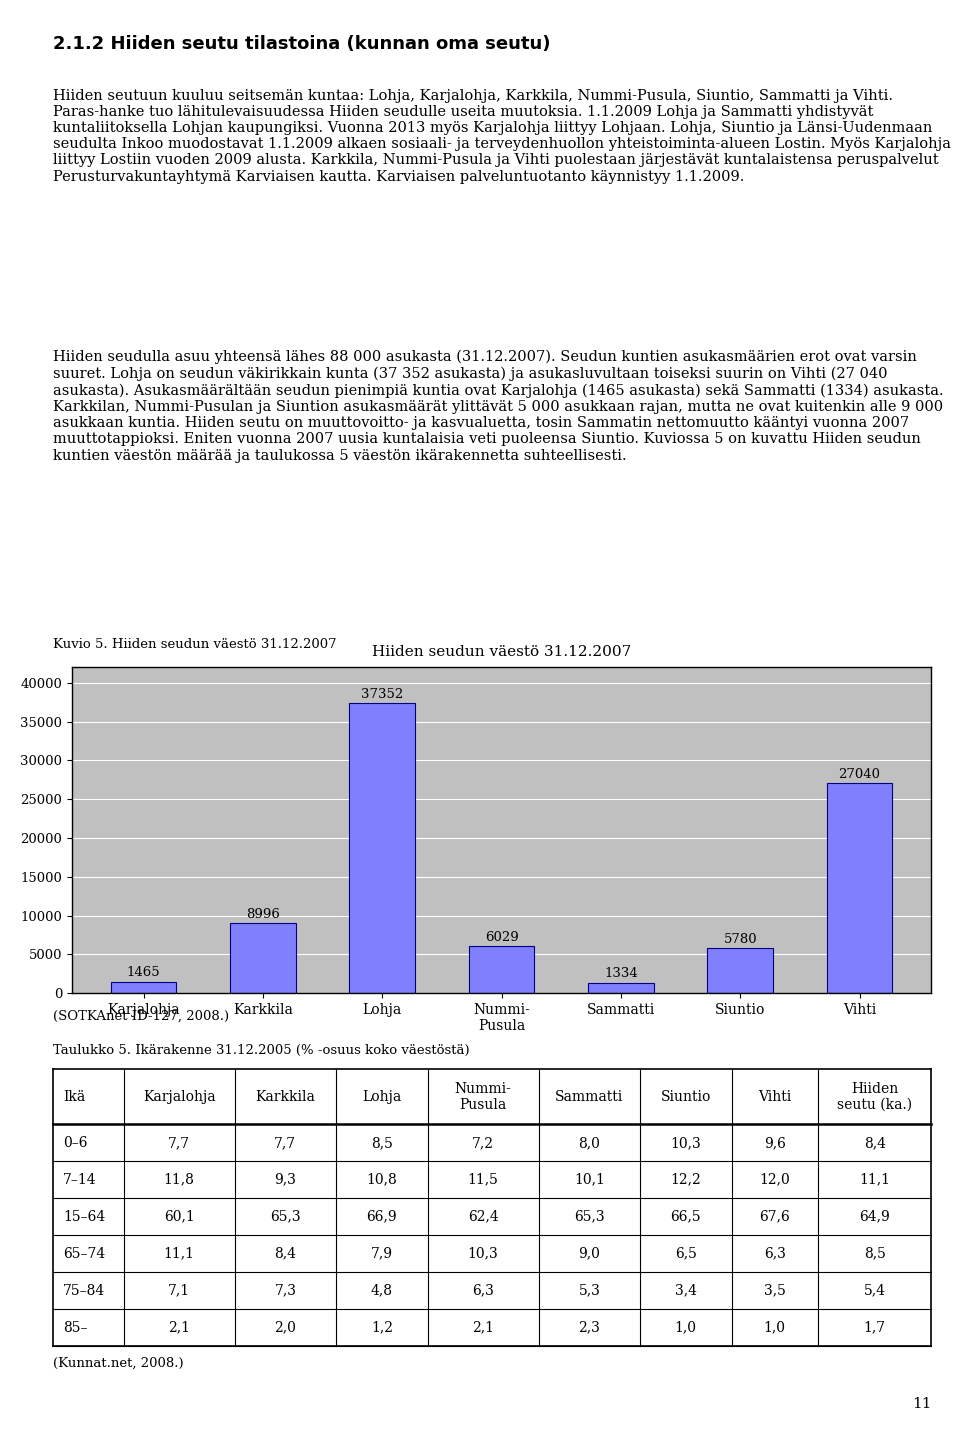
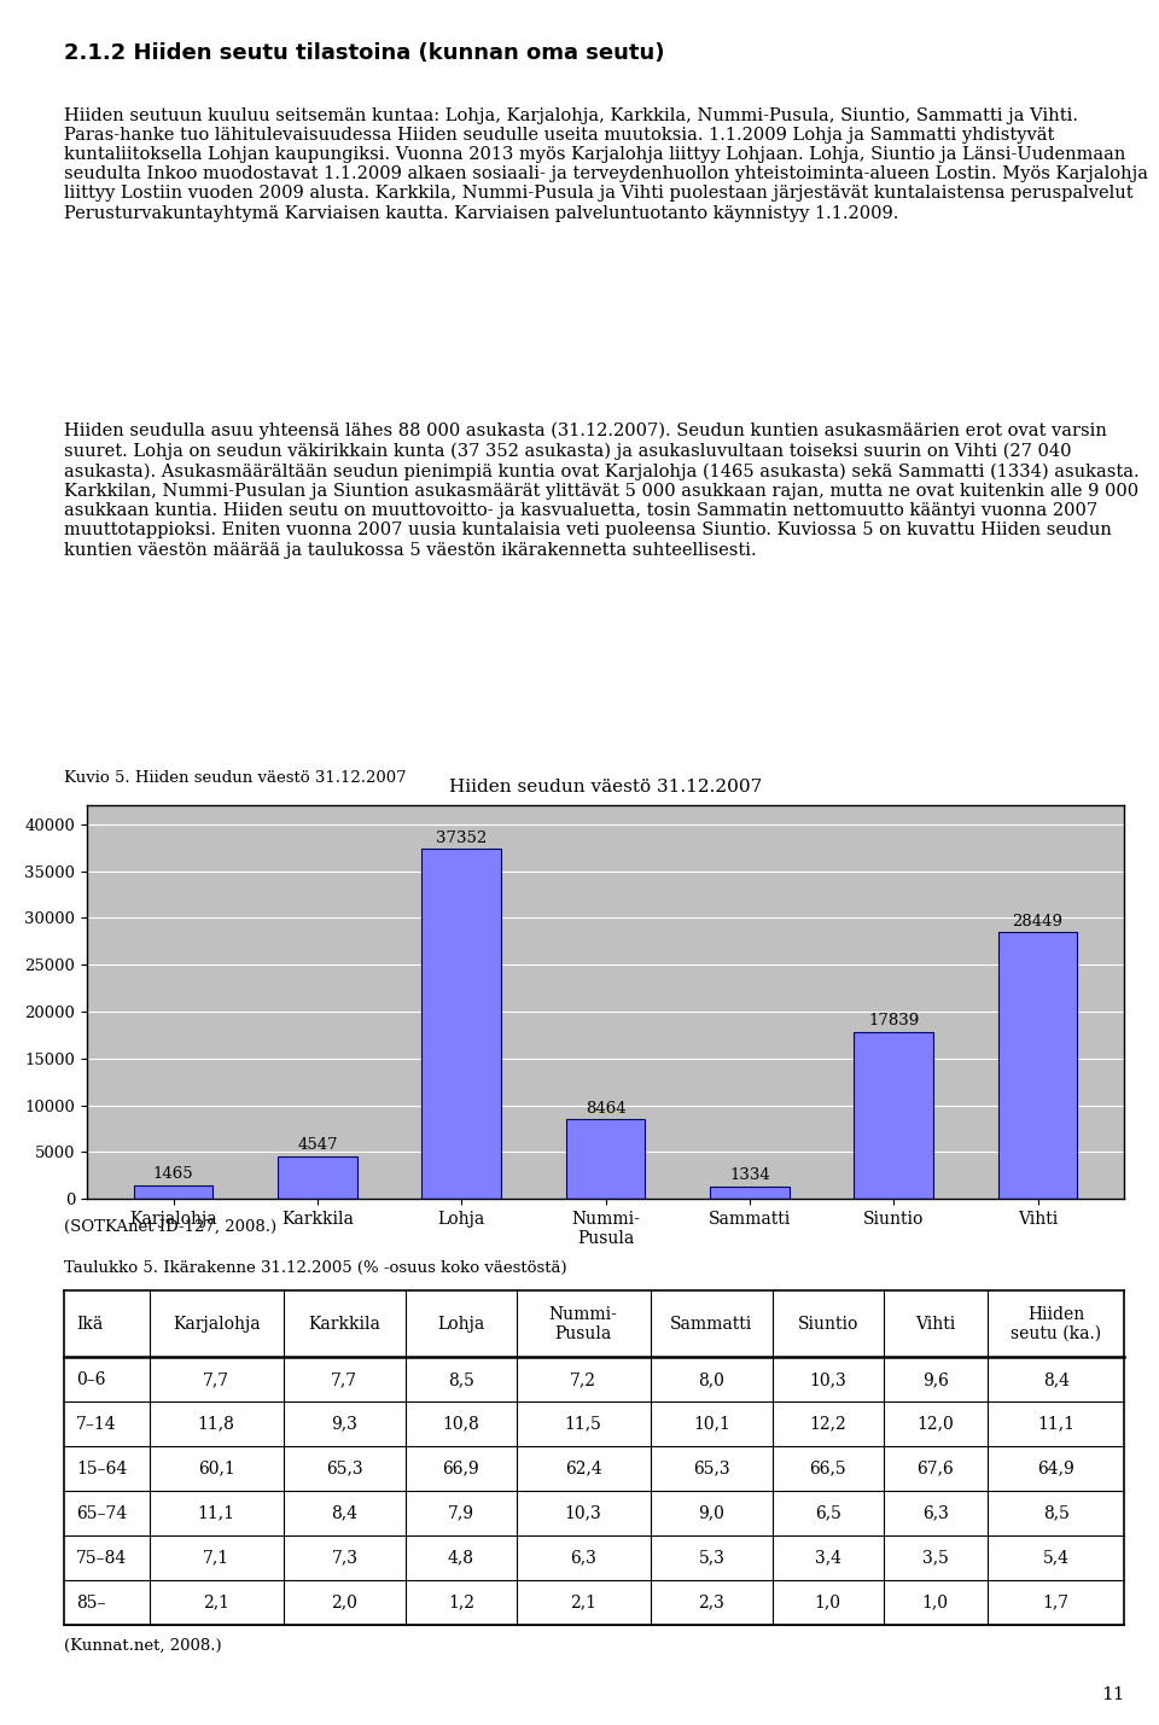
Karkkila: 8996 -> 4547
Nummi- Pusula: 6029 -> 8464
Siuntio: 5780 -> 17839
Vihti: 27040 -> 28449
